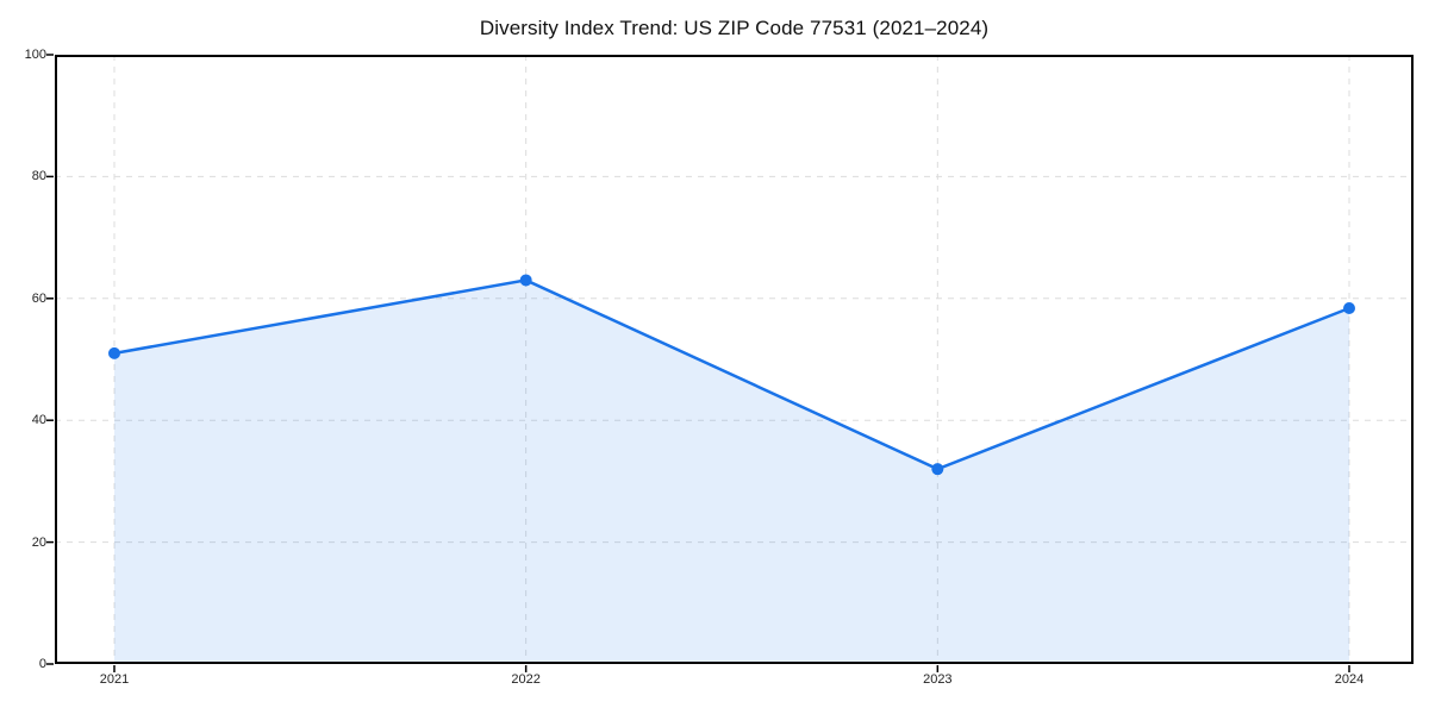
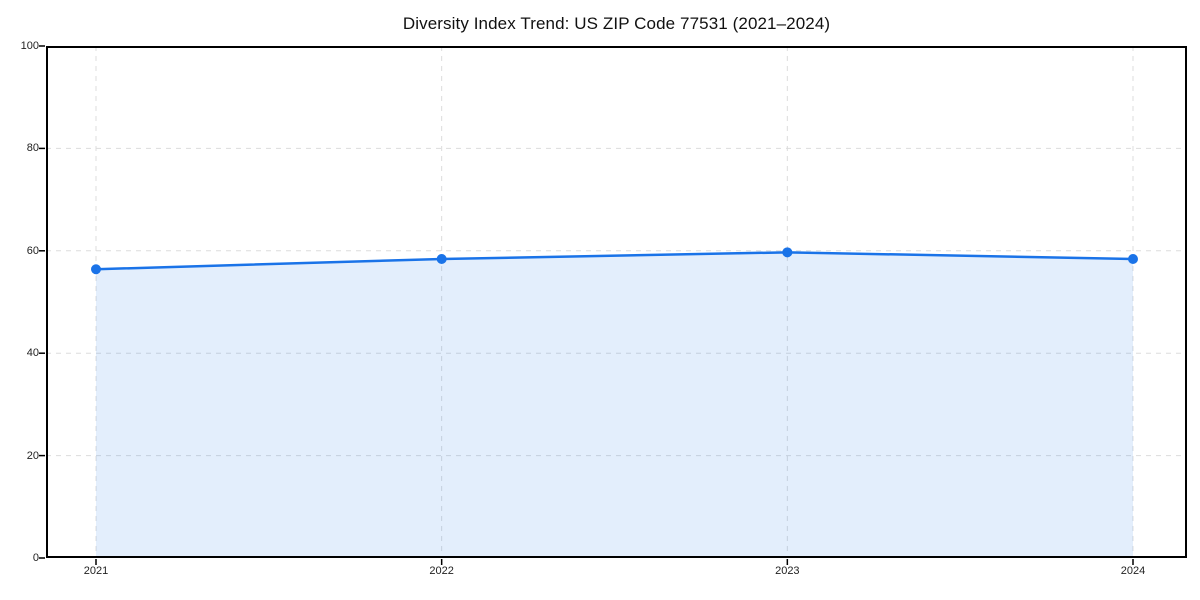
2021: 51 -> 56
2022: 63 -> 58
2023: 32 -> 60
